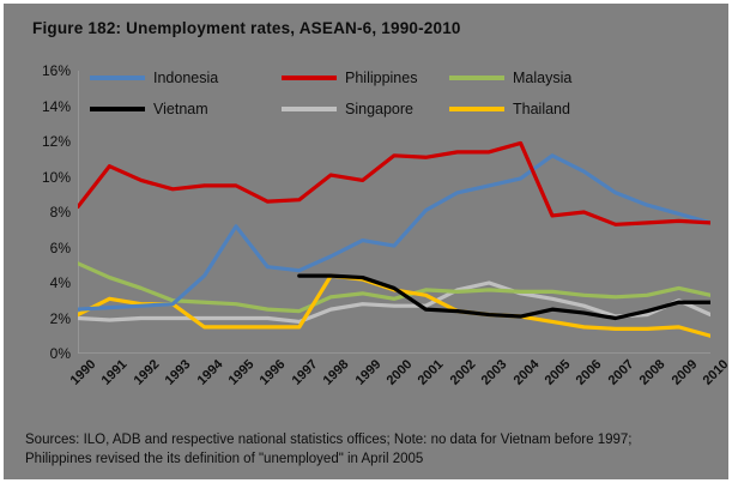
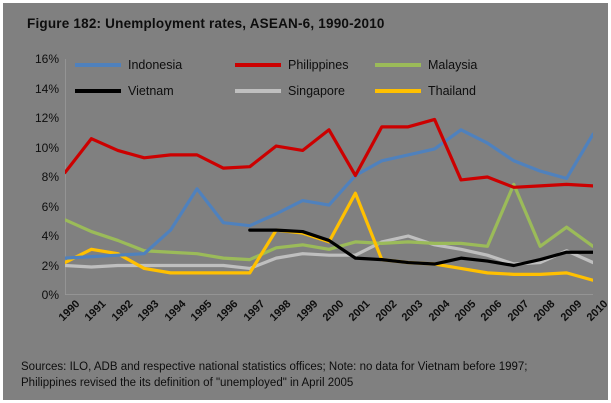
Thailand/1993: 2.8% -> 1.8%
Philippines/2001: 11.1% -> 8.1%
Thailand/2001: 3.3% -> 6.9%
Malaysia/2007: 3.2% -> 7.5%
Malaysia/2009: 3.7% -> 4.6%
Indonesia/2010: 7.4% -> 10.9%
